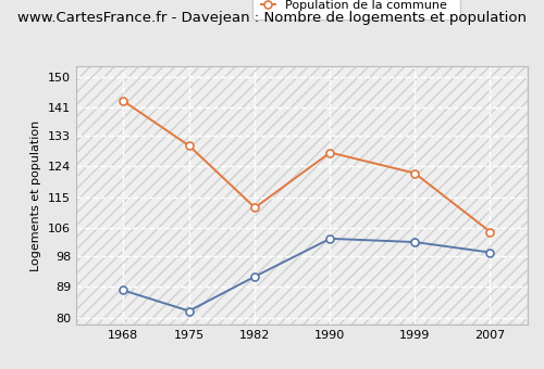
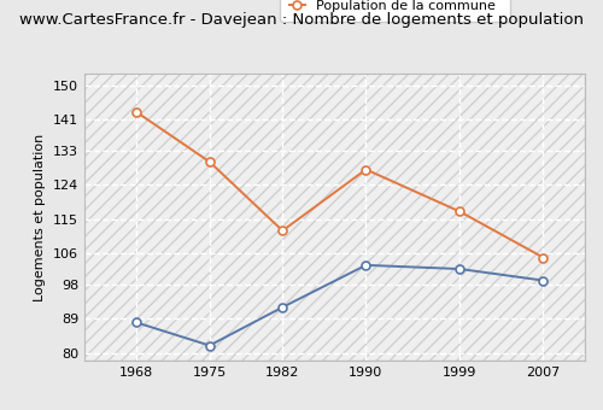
Population de la commune/1999: 122 -> 117
